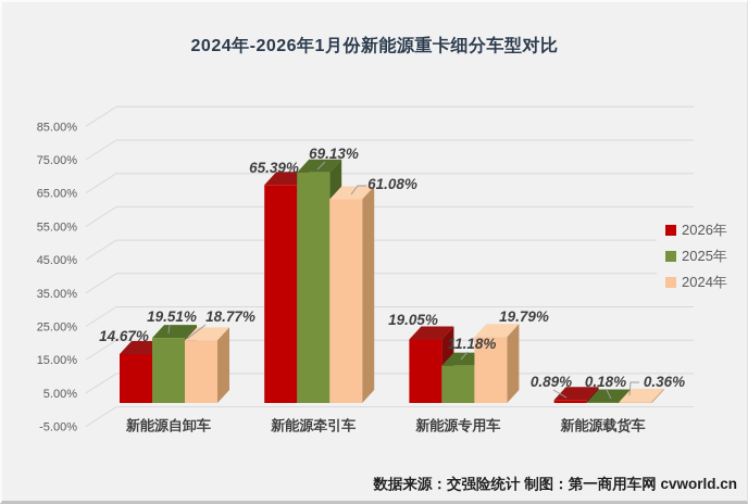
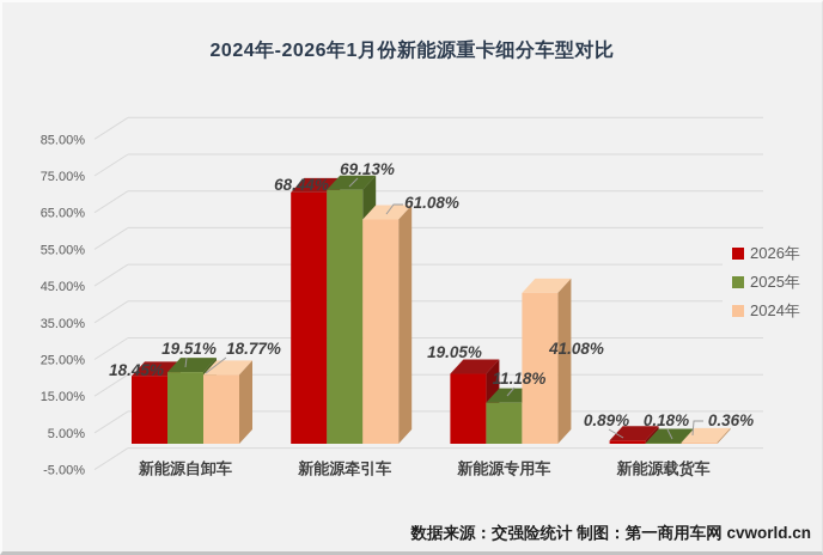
2026年/新能源自卸车: 14.67% -> 18.45%
2026年/新能源牵引车: 65.39% -> 68.44%
2024年/新能源专用车: 19.79% -> 41.08%
